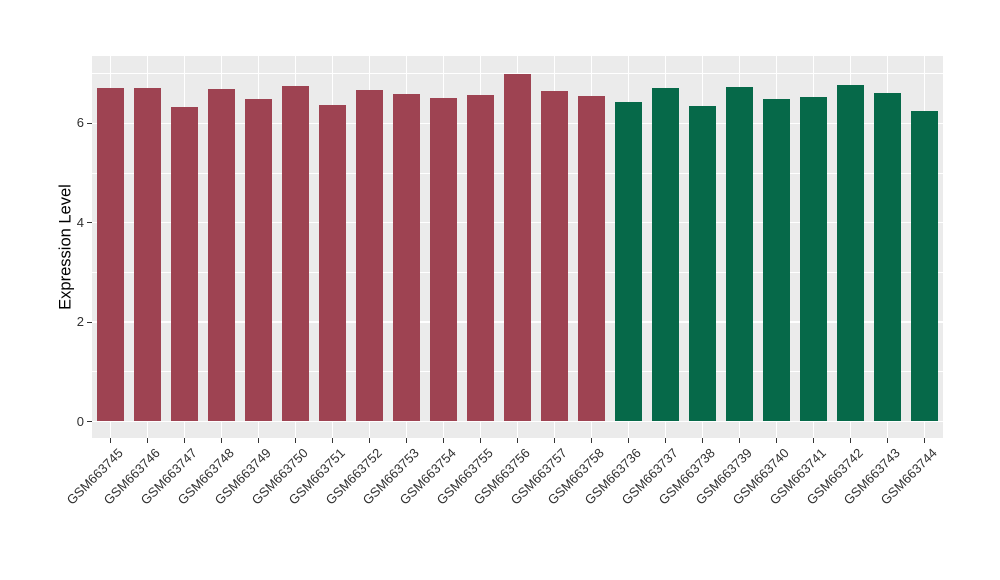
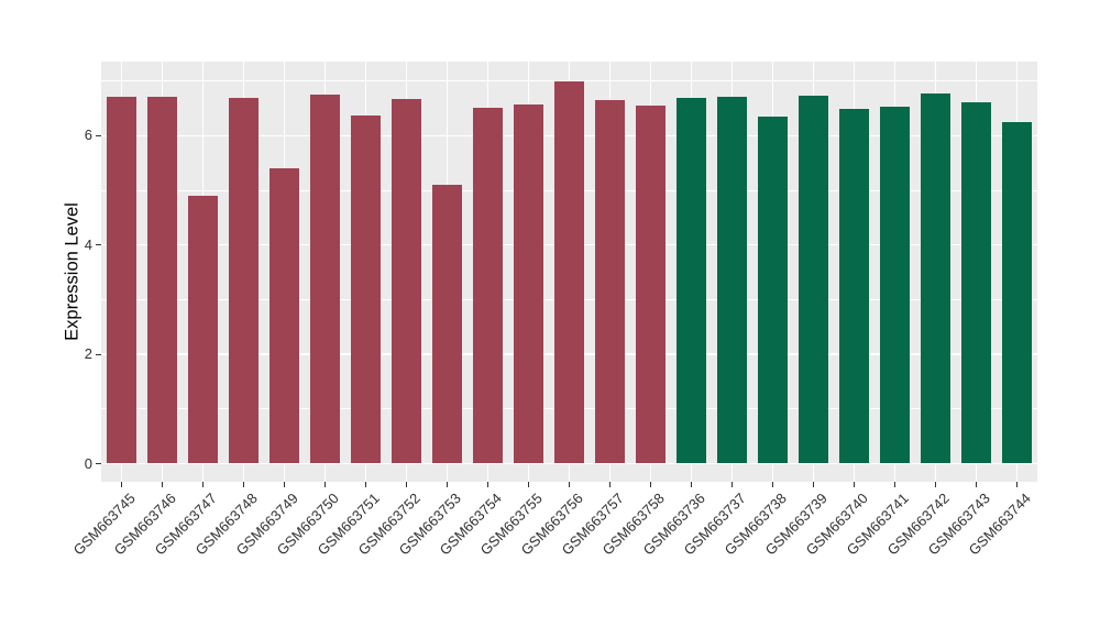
GSM663747: 6.3 -> 4.9
GSM663749: 6.5 -> 5.4
GSM663753: 6.6 -> 5.1
GSM663736: 6.4 -> 6.7
